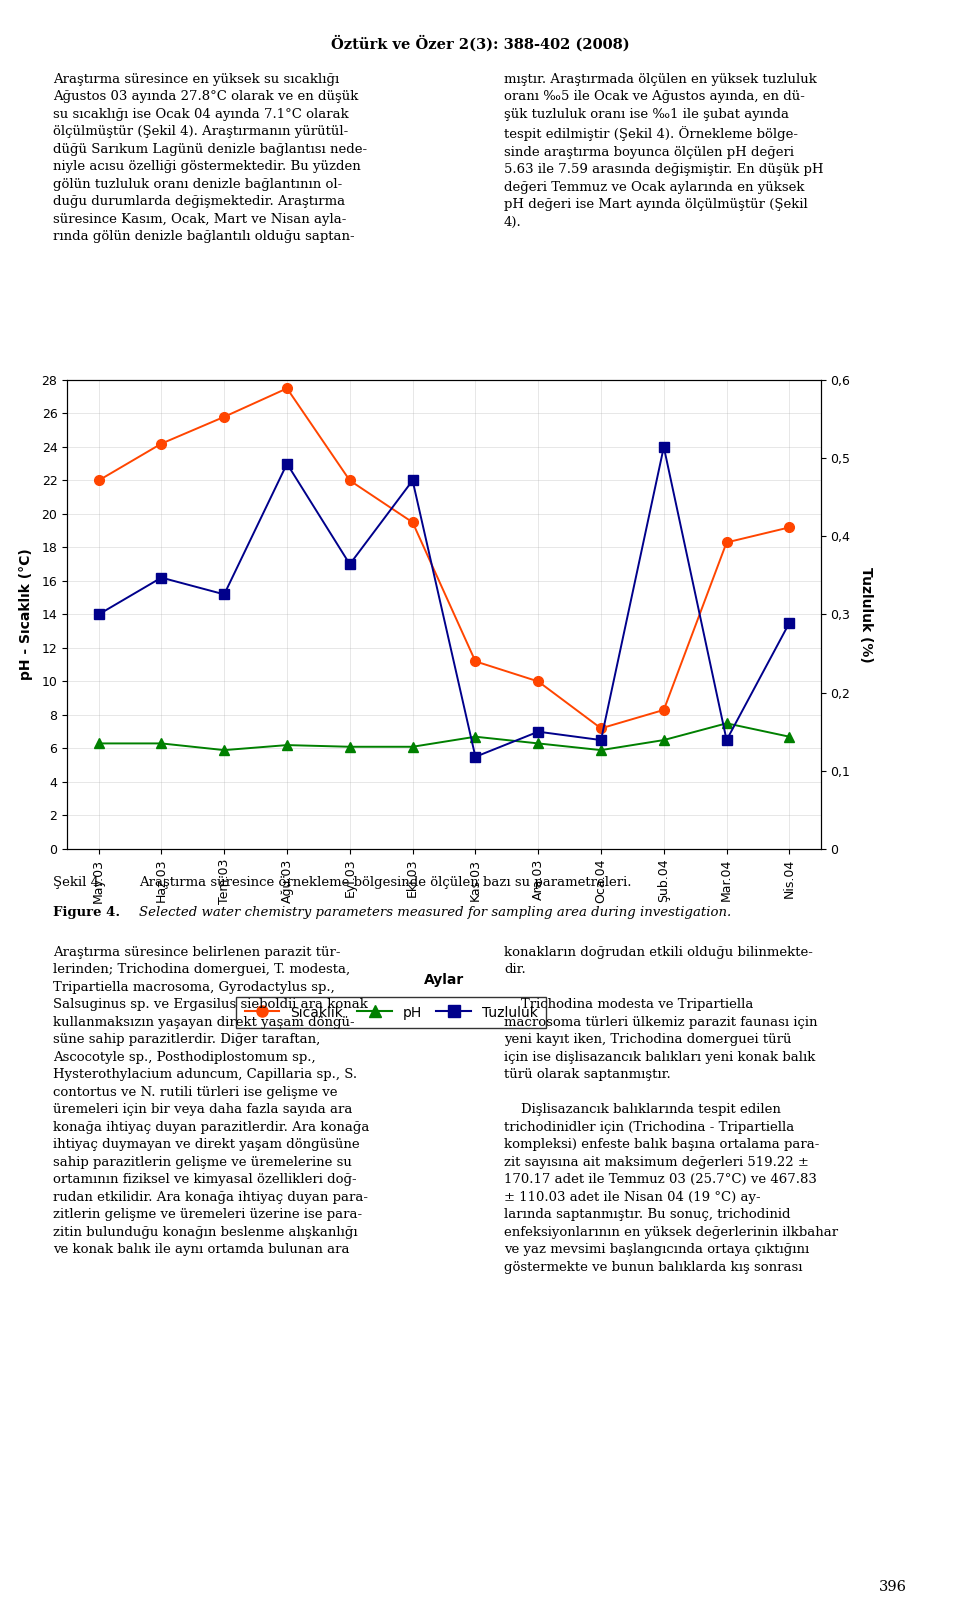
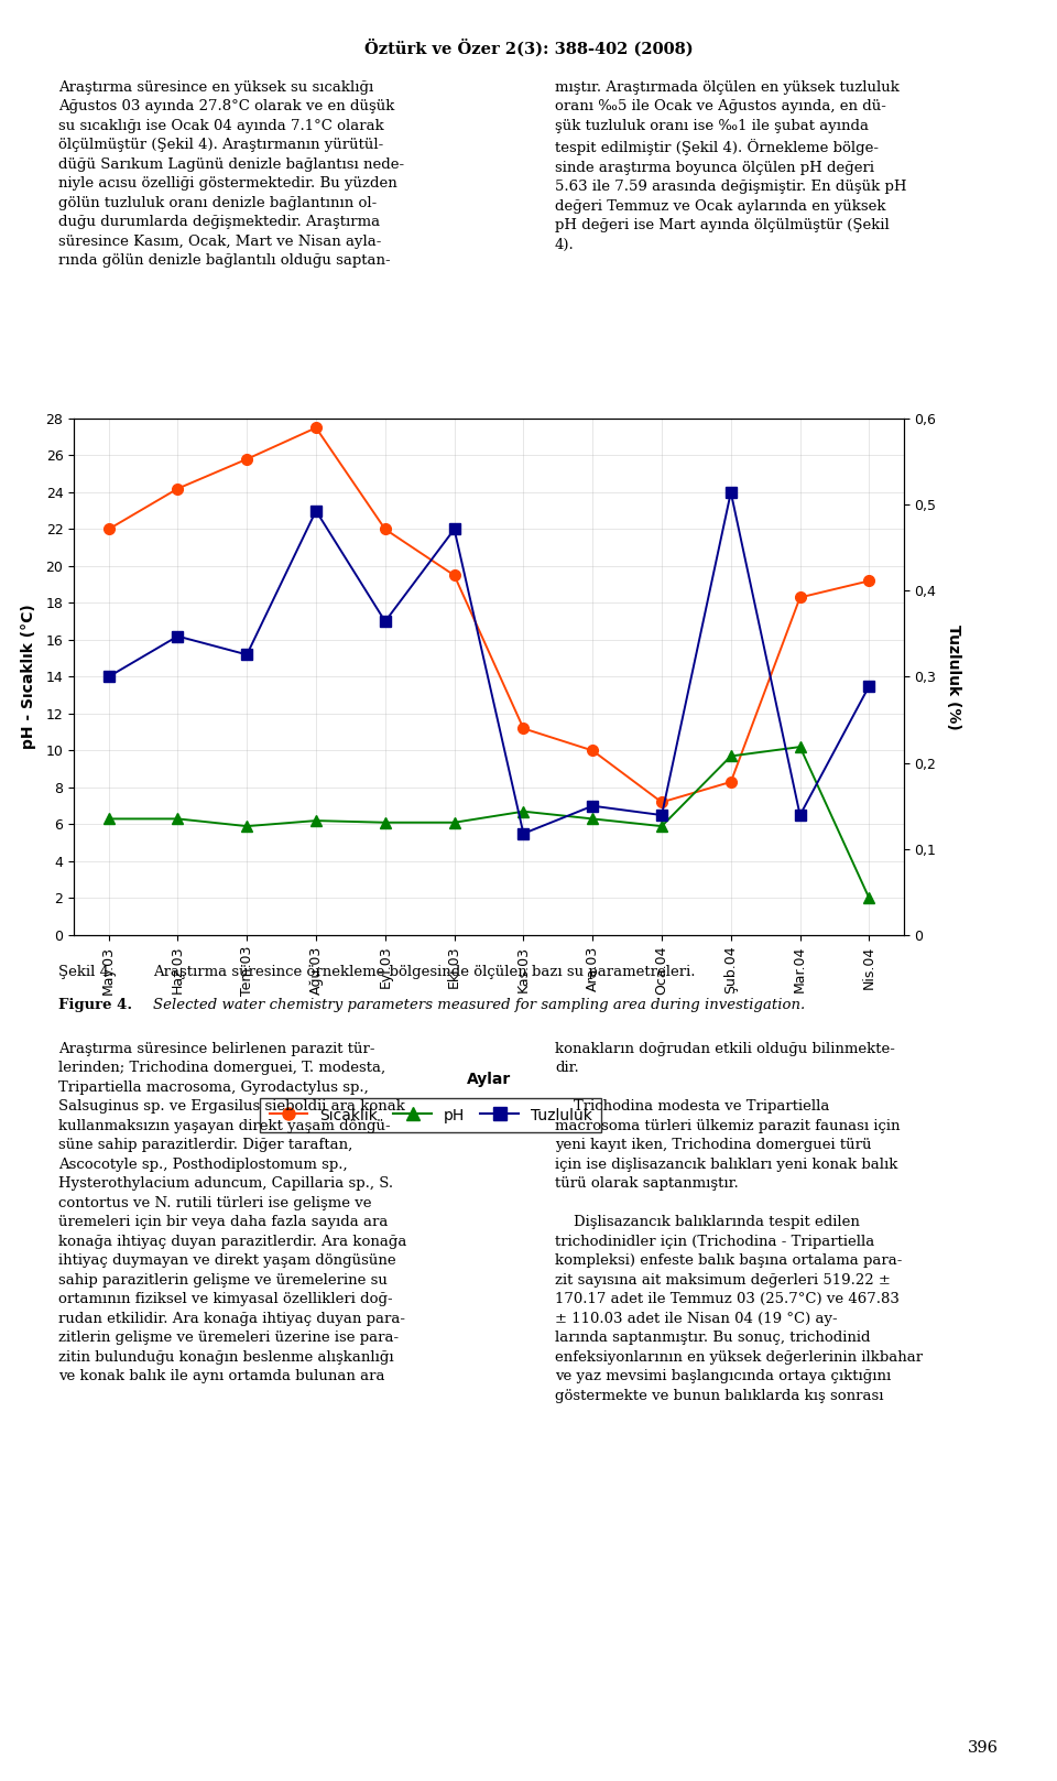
pH/Şub.04: 6.5 -> 9.7
pH/Mar.04: 7.5 -> 10.2
pH/Nis.04: 6.7 -> 2.0
